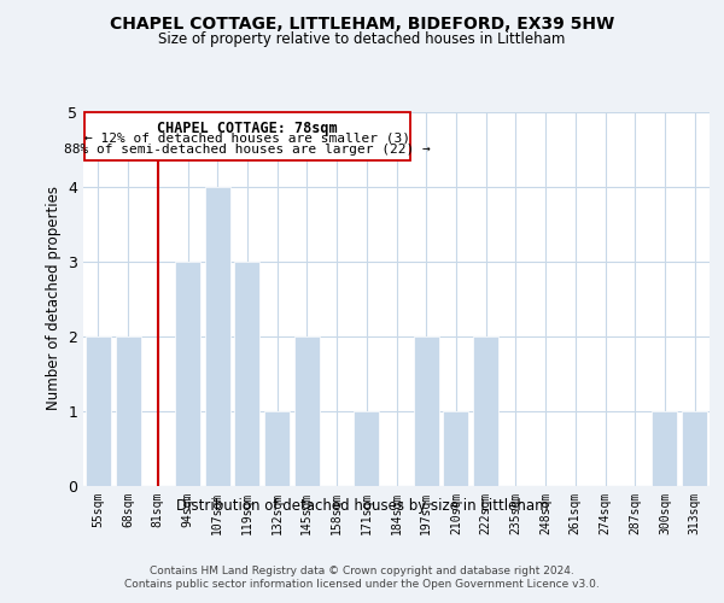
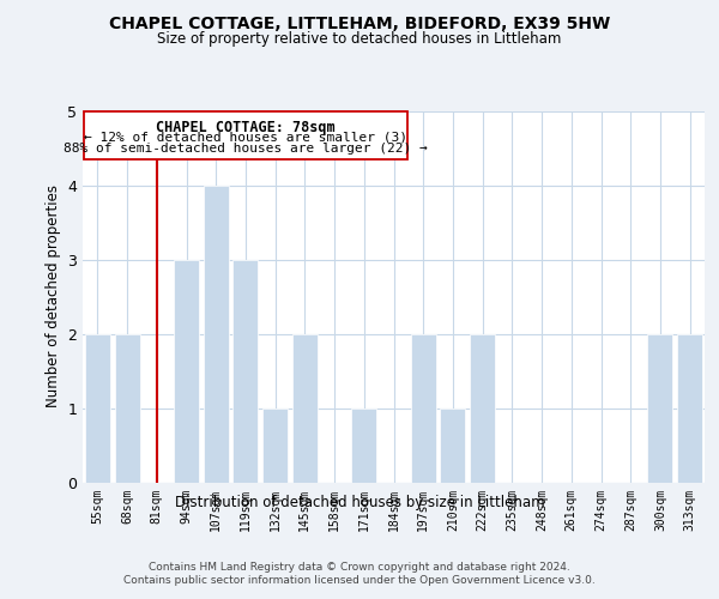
300sqm: 1 -> 2
313sqm: 1 -> 2
